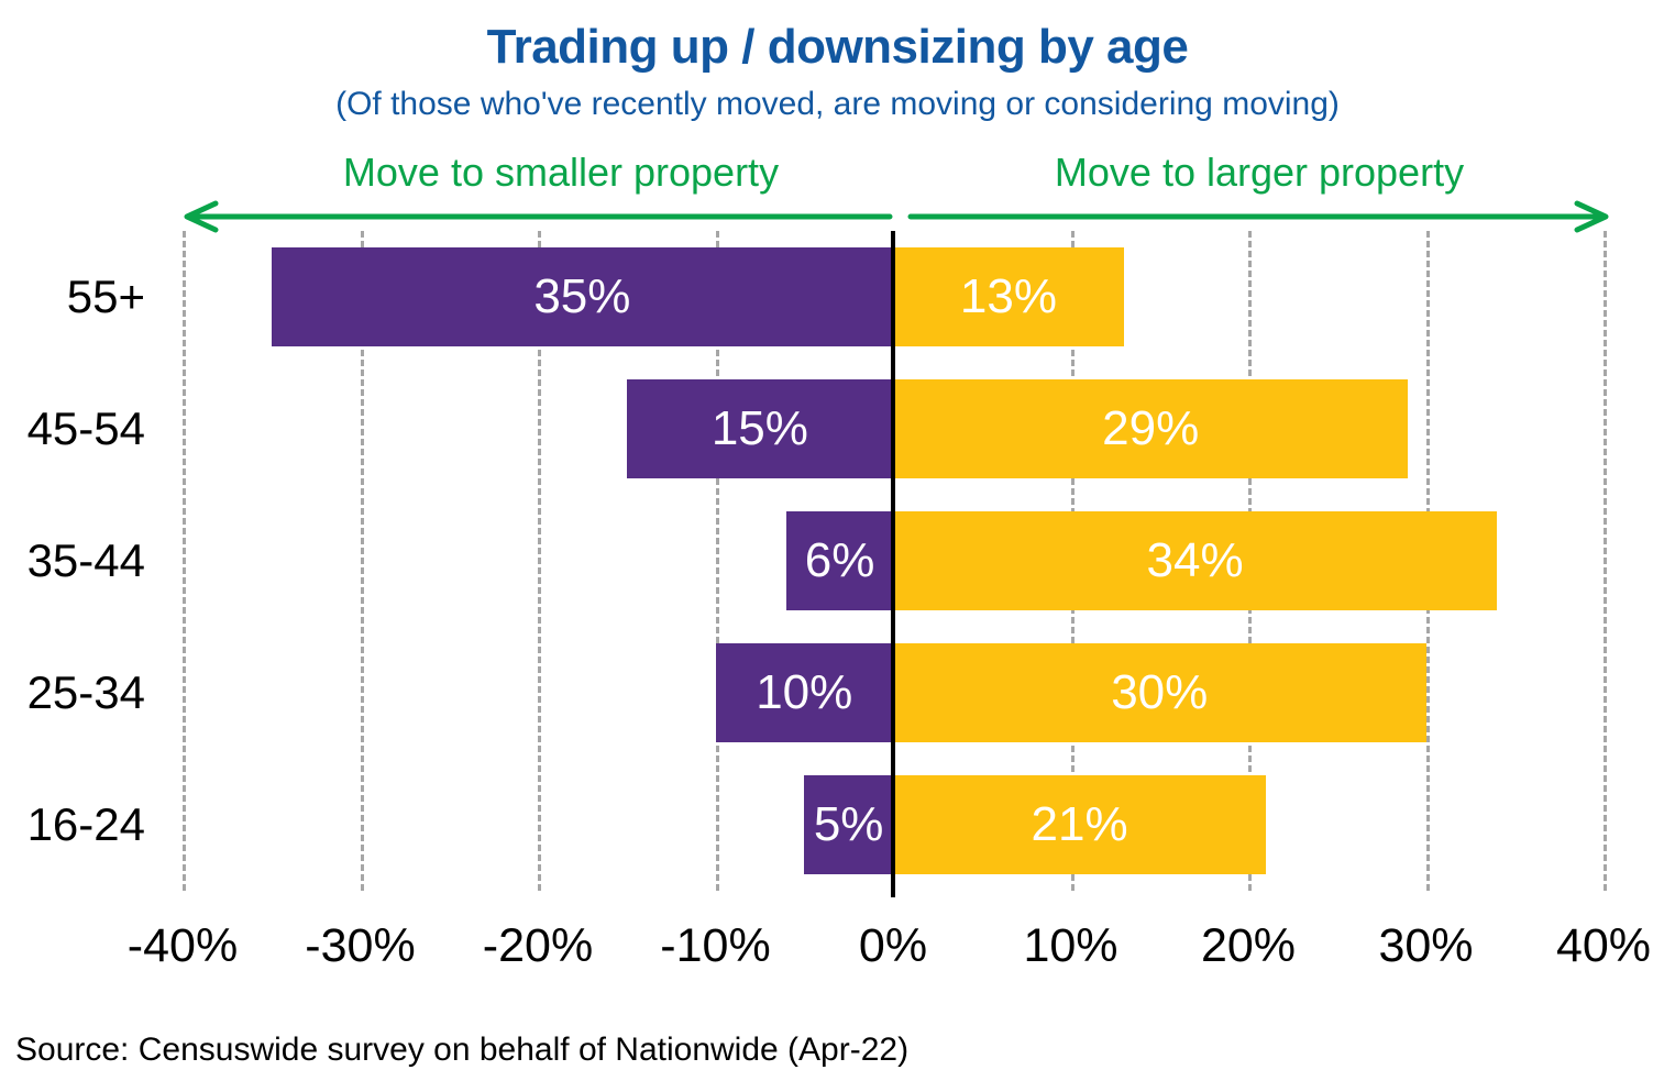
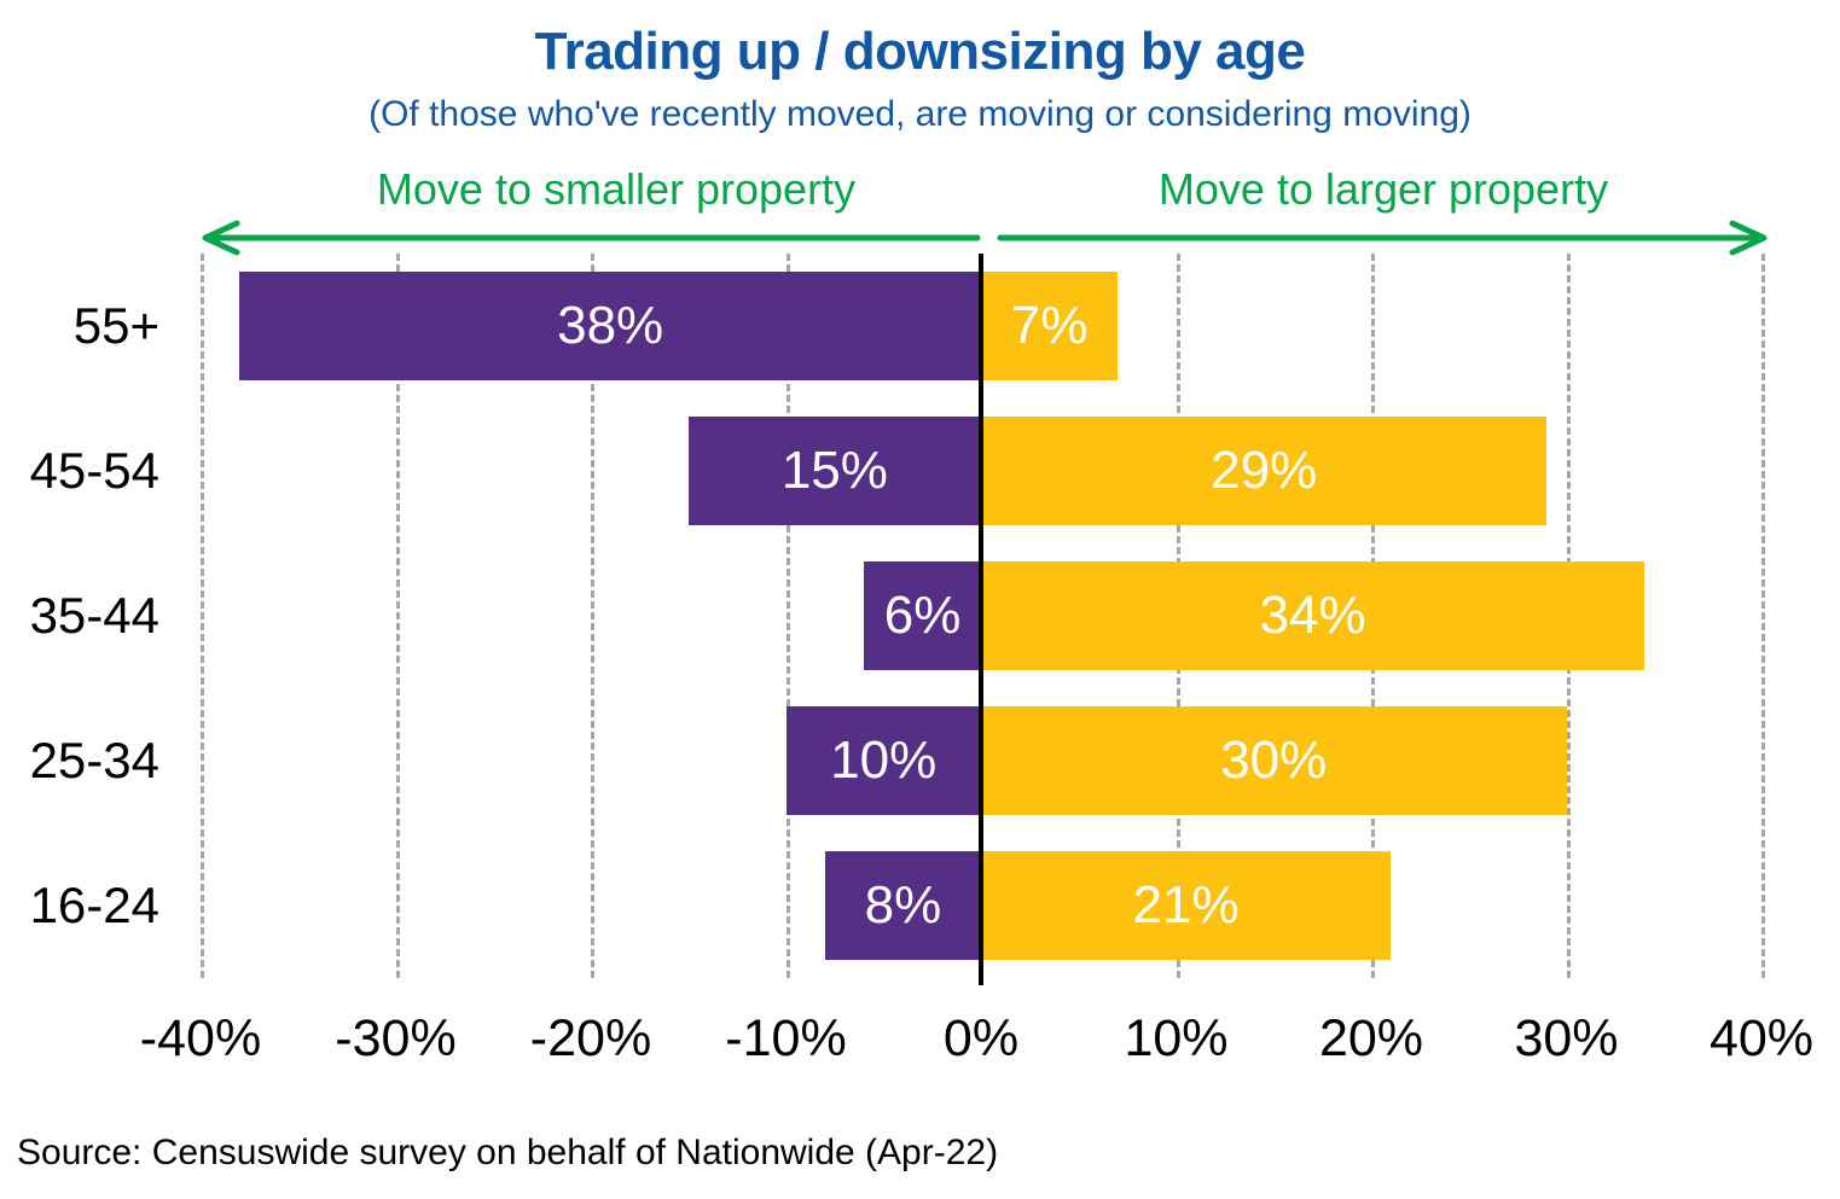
Move to smaller property/55+: 35% -> 38%
Move to larger property/55+: 13% -> 7%
Move to smaller property/16-24: 5% -> 8%
